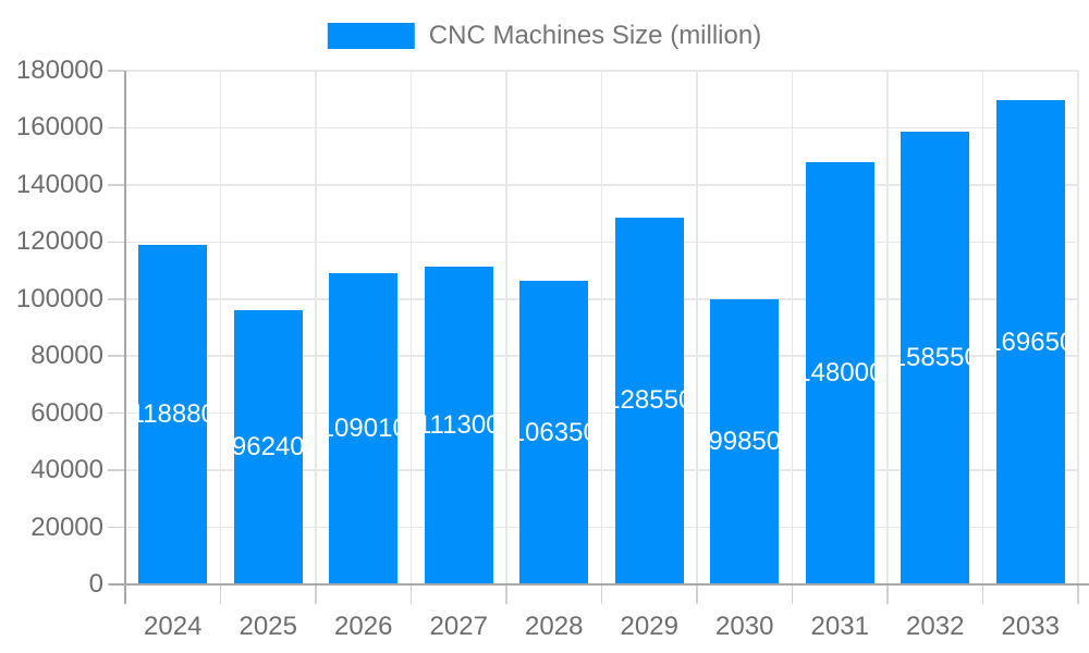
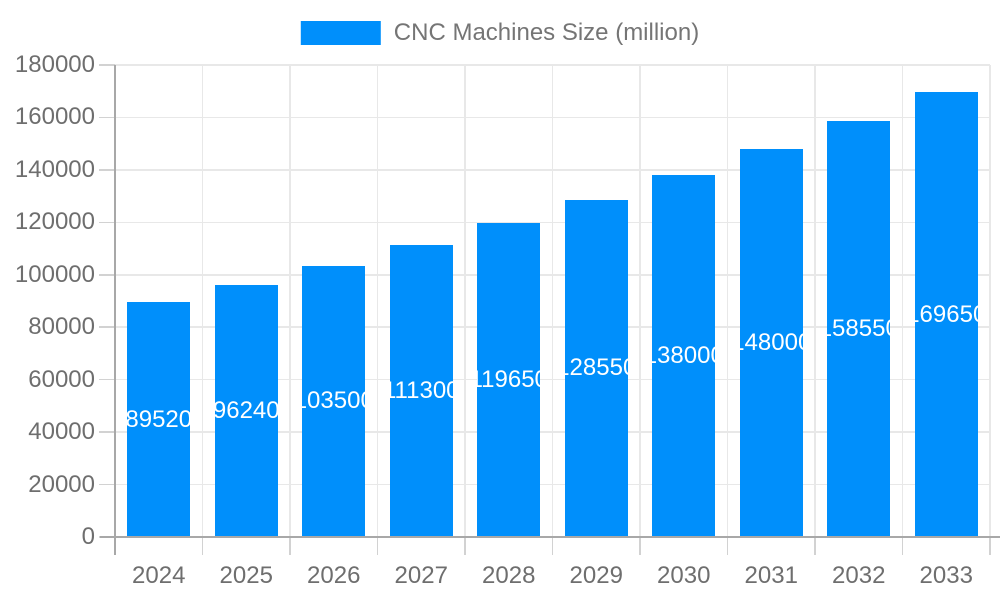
2024: 118880 -> 89520
2026: 109010 -> 103500
2028: 106350 -> 119650
2030: 99850 -> 138000
